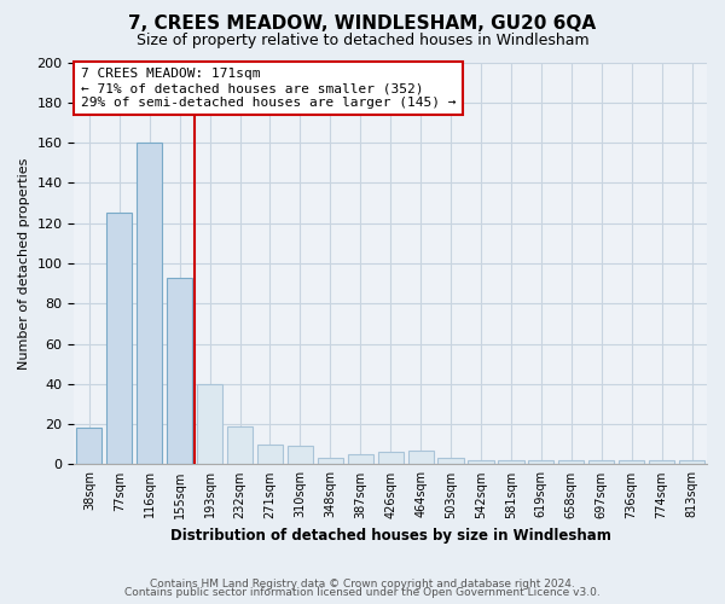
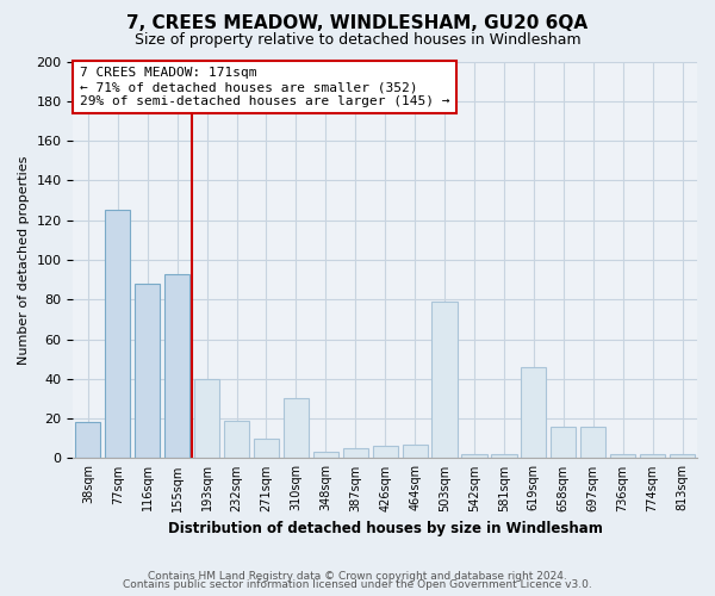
116sqm: 160 -> 88
310sqm: 9 -> 30
503sqm: 3 -> 79
619sqm: 2 -> 46
658sqm: 2 -> 16
697sqm: 2 -> 16
